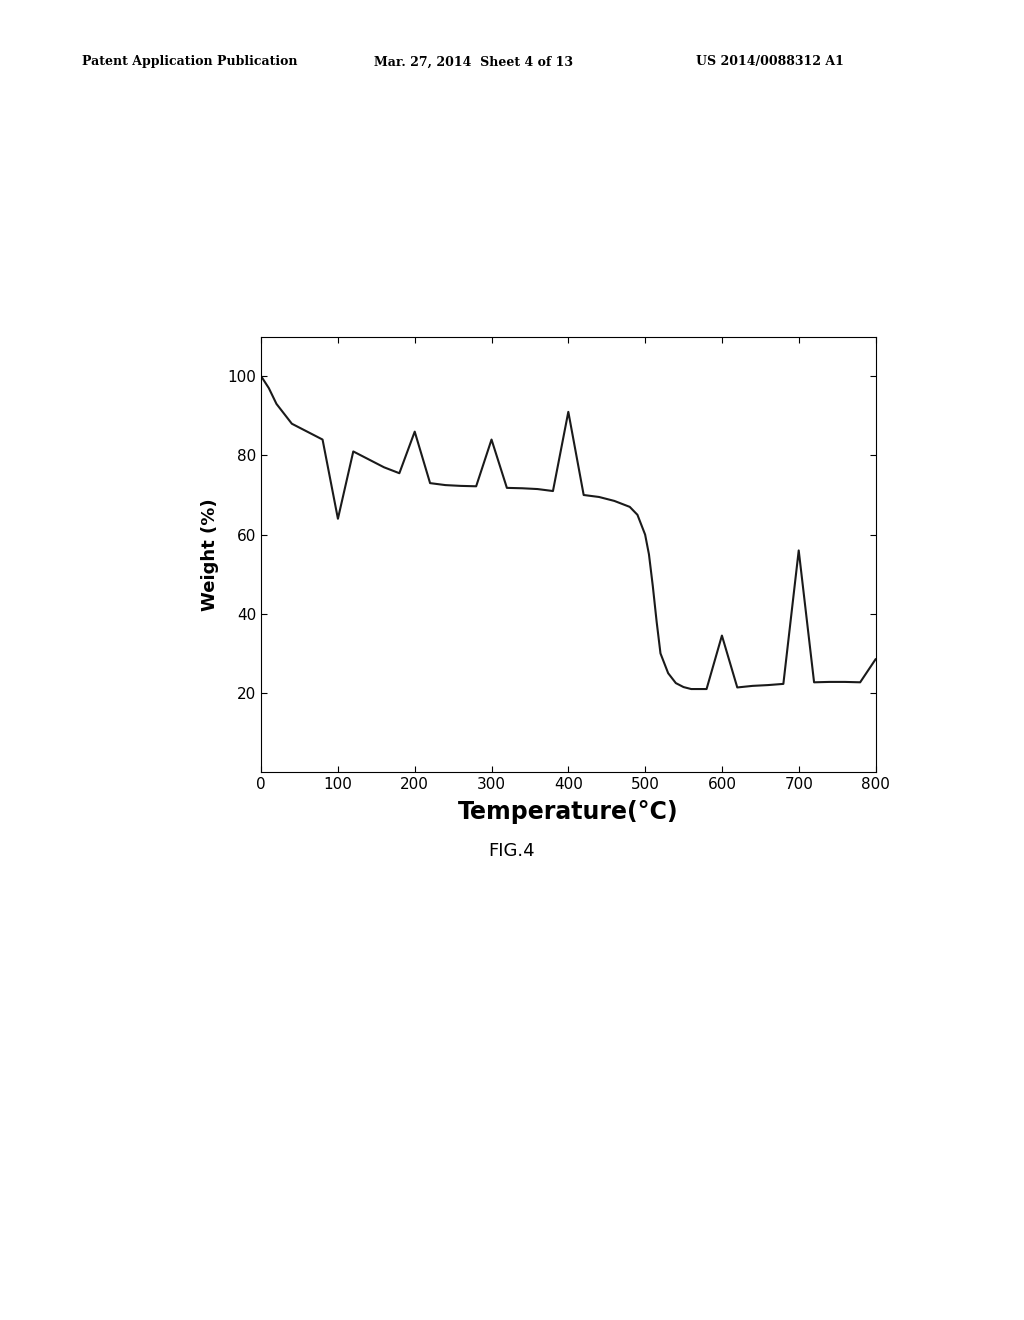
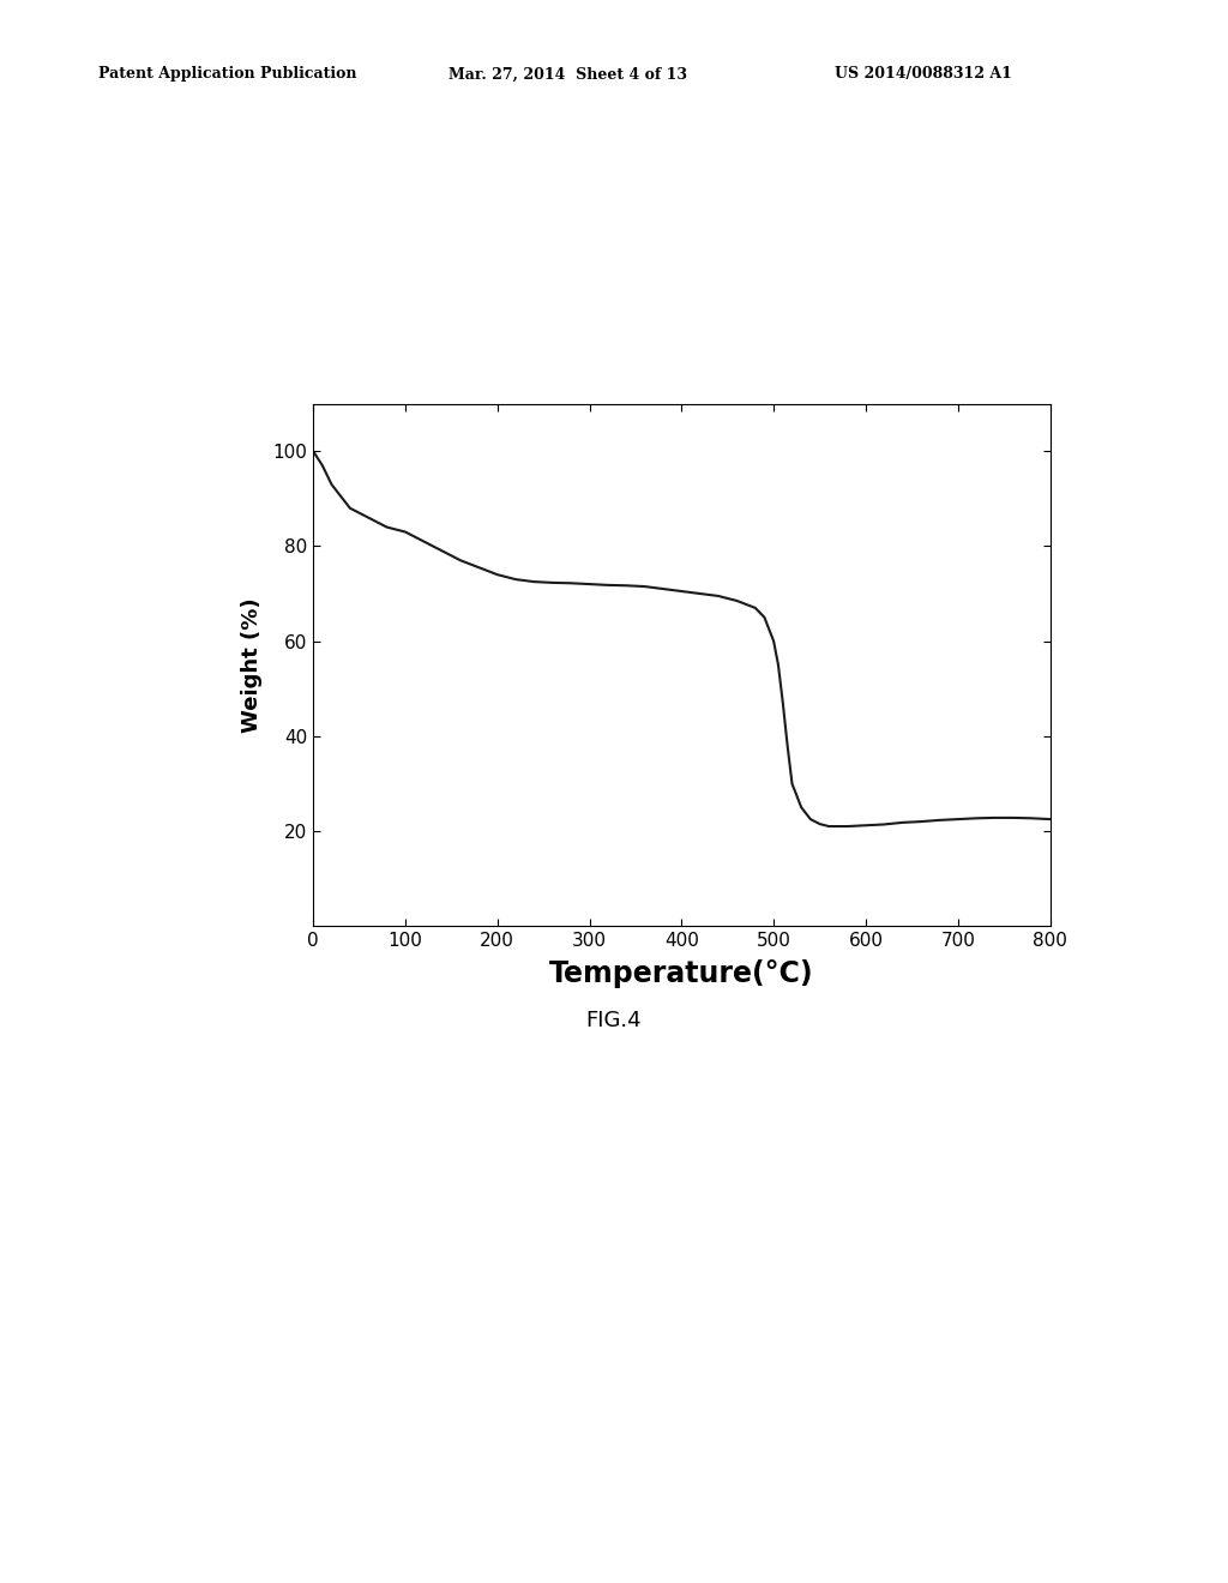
100: 64.0 -> 83.0
200: 86.0 -> 74.0
300: 84.0 -> 72.0
400: 91.0 -> 70.5
600: 34.5 -> 21.2
700: 56.0 -> 22.5
800: 28.5 -> 22.5
